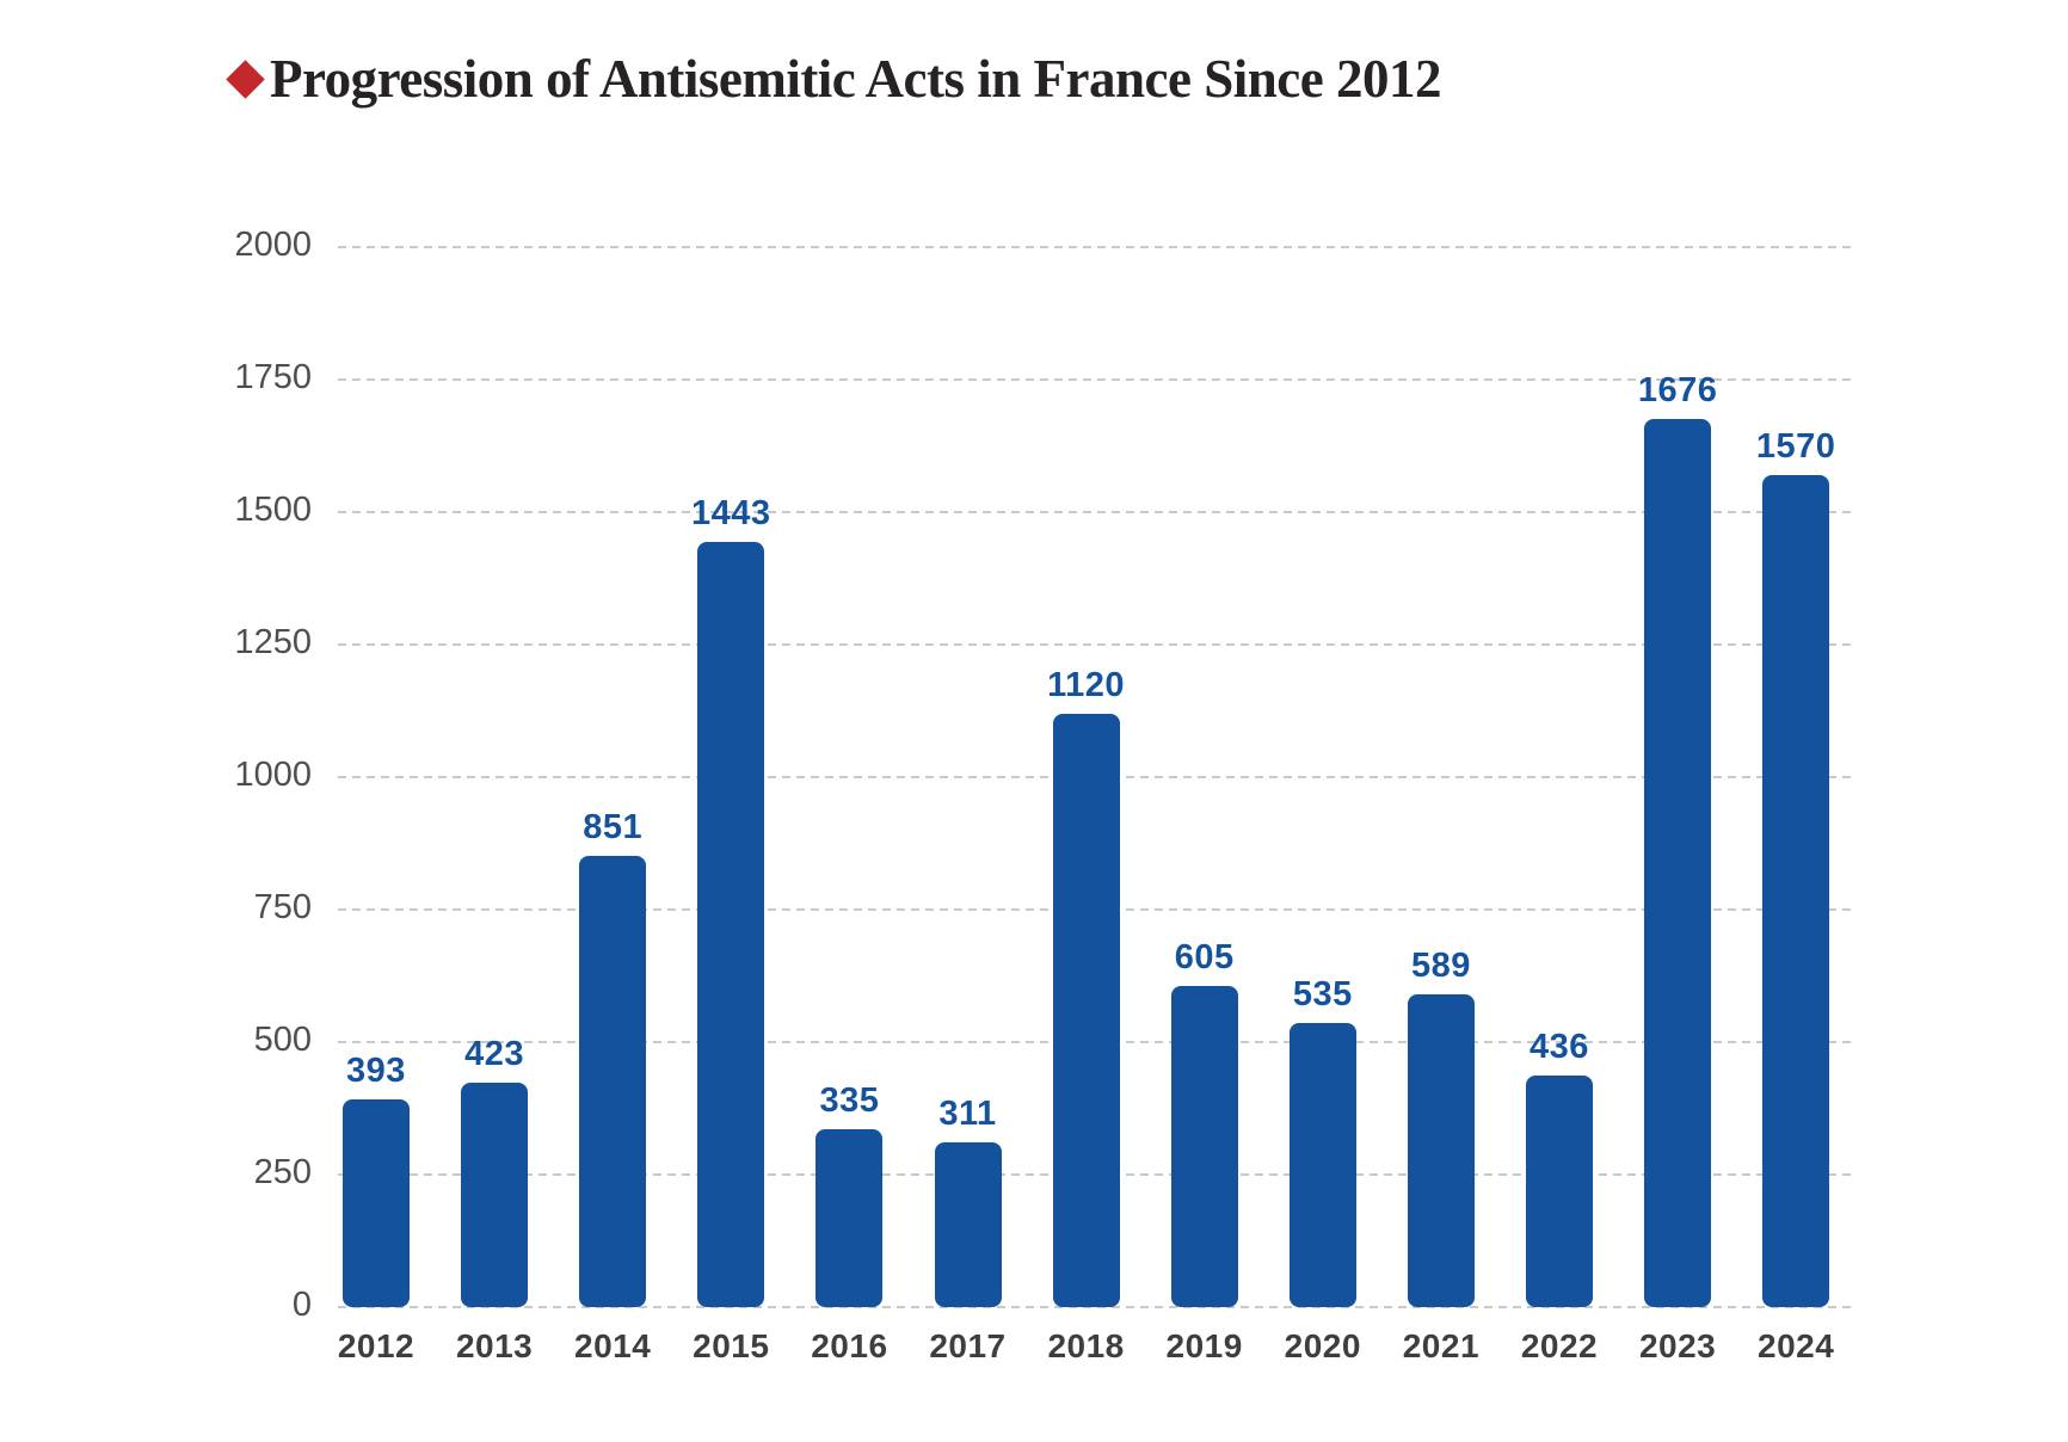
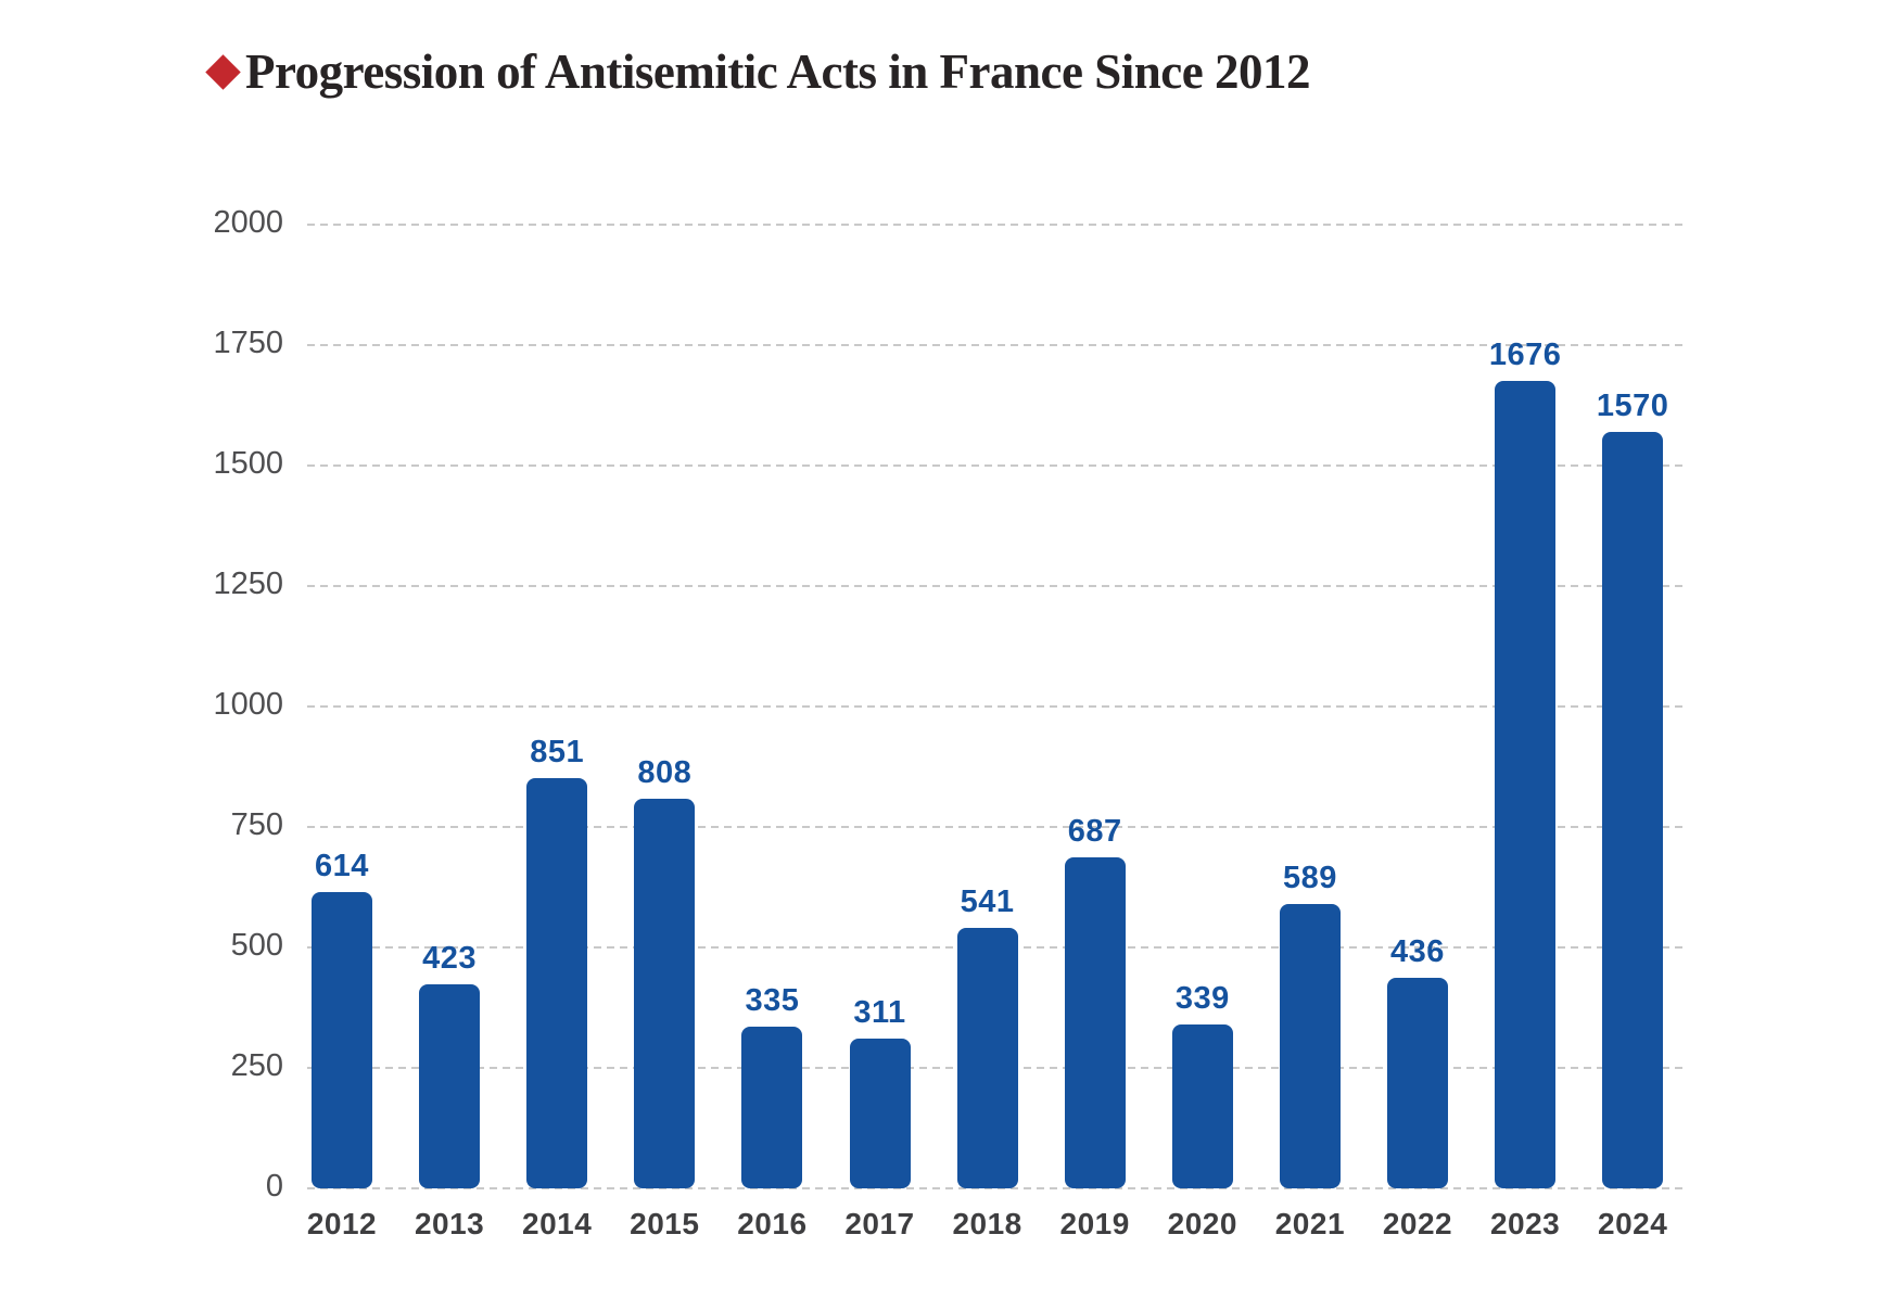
2012: 393 -> 614
2015: 1443 -> 808
2018: 1120 -> 541
2019: 605 -> 687
2020: 535 -> 339
